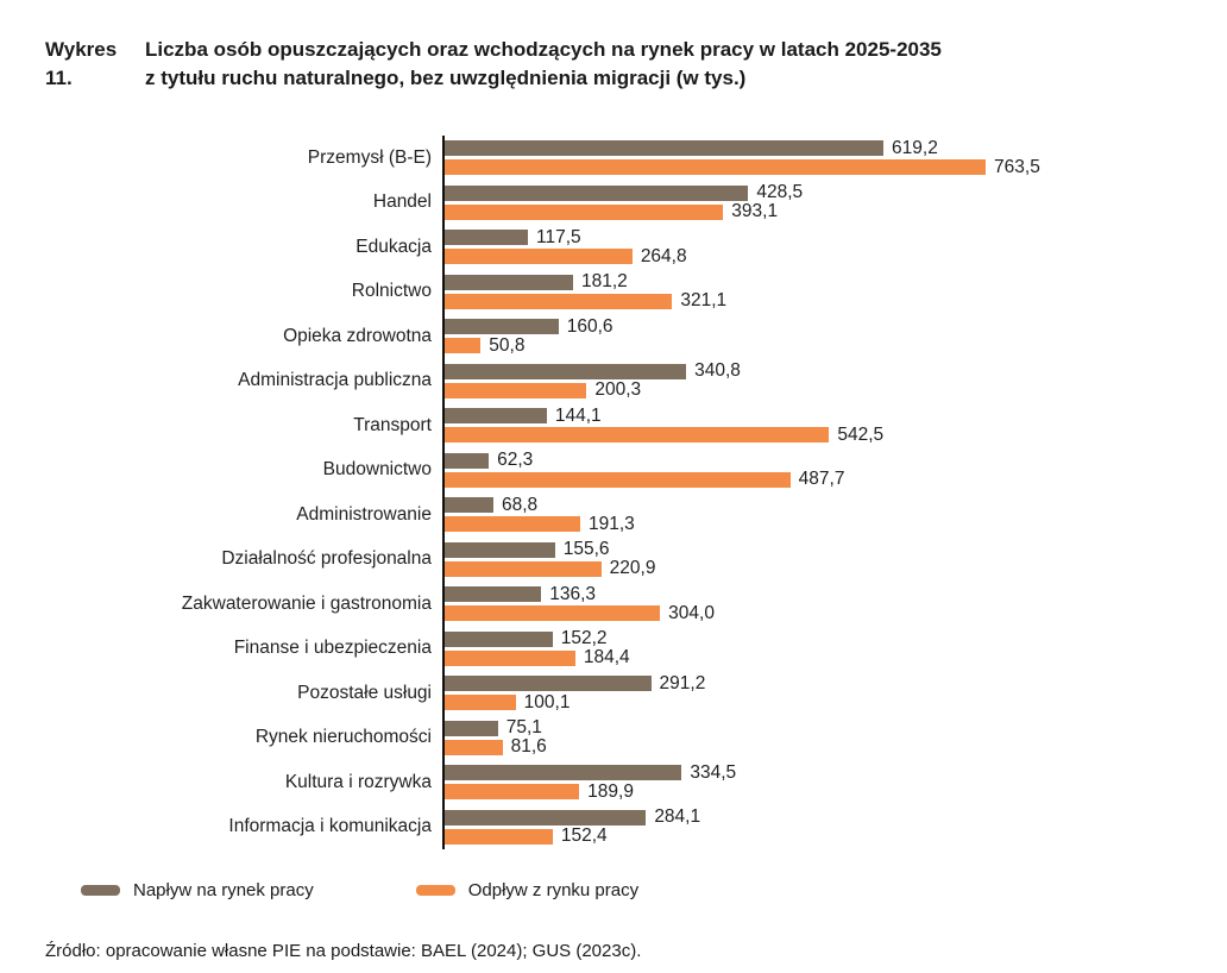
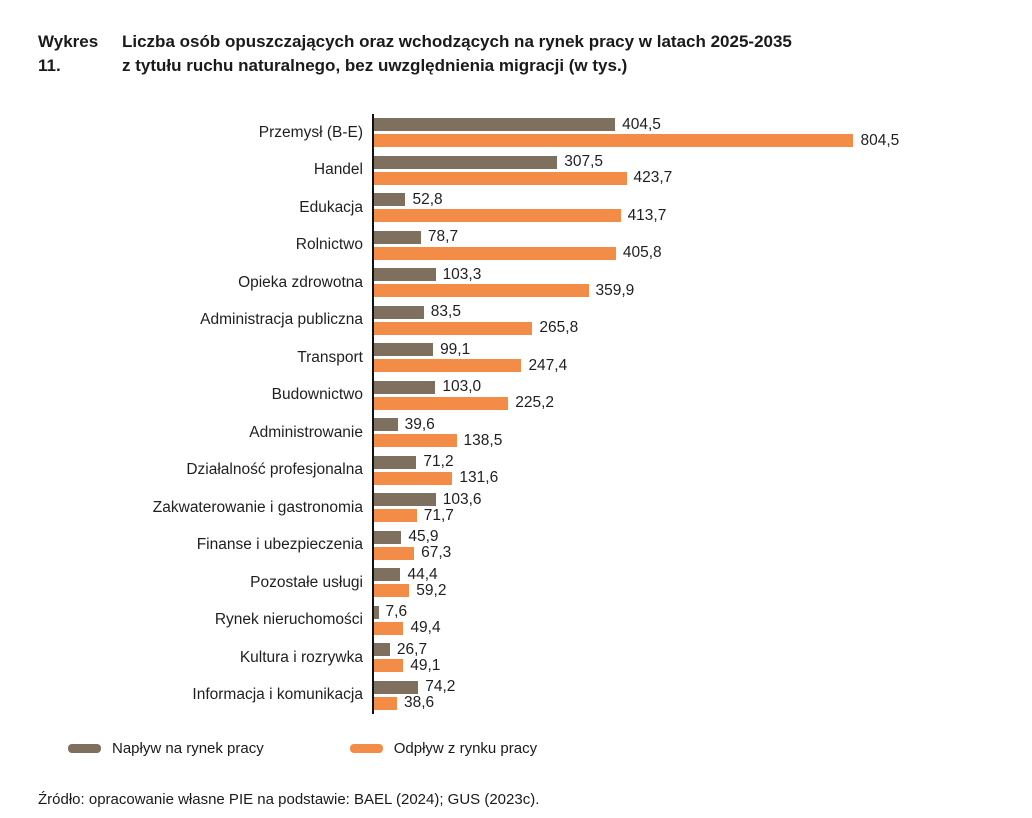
Napływ na rynek pracy/Przemysł (B-E): 619,2 -> 404,5
Odpływ z rynku pracy/Przemysł (B-E): 763,5 -> 804,5
Napływ na rynek pracy/Handel: 428,5 -> 307,5
Odpływ z rynku pracy/Handel: 393,1 -> 423,7
Napływ na rynek pracy/Edukacja: 117,5 -> 52,8
Odpływ z rynku pracy/Edukacja: 264,8 -> 413,7
Napływ na rynek pracy/Rolnictwo: 181,2 -> 78,7
Odpływ z rynku pracy/Rolnictwo: 321,1 -> 405,8
Napływ na rynek pracy/Opieka zdrowotna: 160,6 -> 103,3
Odpływ z rynku pracy/Opieka zdrowotna: 50,8 -> 359,9
Napływ na rynek pracy/Administracja publiczna: 340,8 -> 83,5
Odpływ z rynku pracy/Administracja publiczna: 200,3 -> 265,8
Napływ na rynek pracy/Transport: 144,1 -> 99,1
Odpływ z rynku pracy/Transport: 542,5 -> 247,4
Napływ na rynek pracy/Budownictwo: 62,3 -> 103,0
Odpływ z rynku pracy/Budownictwo: 487,7 -> 225,2
Napływ na rynek pracy/Administrowanie: 68,8 -> 39,6
Odpływ z rynku pracy/Administrowanie: 191,3 -> 138,5
Napływ na rynek pracy/Działalność profesjonalna: 155,6 -> 71,2
Odpływ z rynku pracy/Działalność profesjonalna: 220,9 -> 131,6
Napływ na rynek pracy/Zakwaterowanie i gastronomia: 136,3 -> 103,6
Odpływ z rynku pracy/Zakwaterowanie i gastronomia: 304,0 -> 71,7
Napływ na rynek pracy/Finanse i ubezpieczenia: 152,2 -> 45,9
Odpływ z rynku pracy/Finanse i ubezpieczenia: 184,4 -> 67,3
Napływ na rynek pracy/Pozostałe usługi: 291,2 -> 44,4
Odpływ z rynku pracy/Pozostałe usługi: 100,1 -> 59,2
Napływ na rynek pracy/Rynek nieruchomości: 75,1 -> 7,6
Odpływ z rynku pracy/Rynek nieruchomości: 81,6 -> 49,4
Napływ na rynek pracy/Kultura i rozrywka: 334,5 -> 26,7
Odpływ z rynku pracy/Kultura i rozrywka: 189,9 -> 49,1
Napływ na rynek pracy/Informacja i komunikacja: 284,1 -> 74,2
Odpływ z rynku pracy/Informacja i komunikacja: 152,4 -> 38,6
